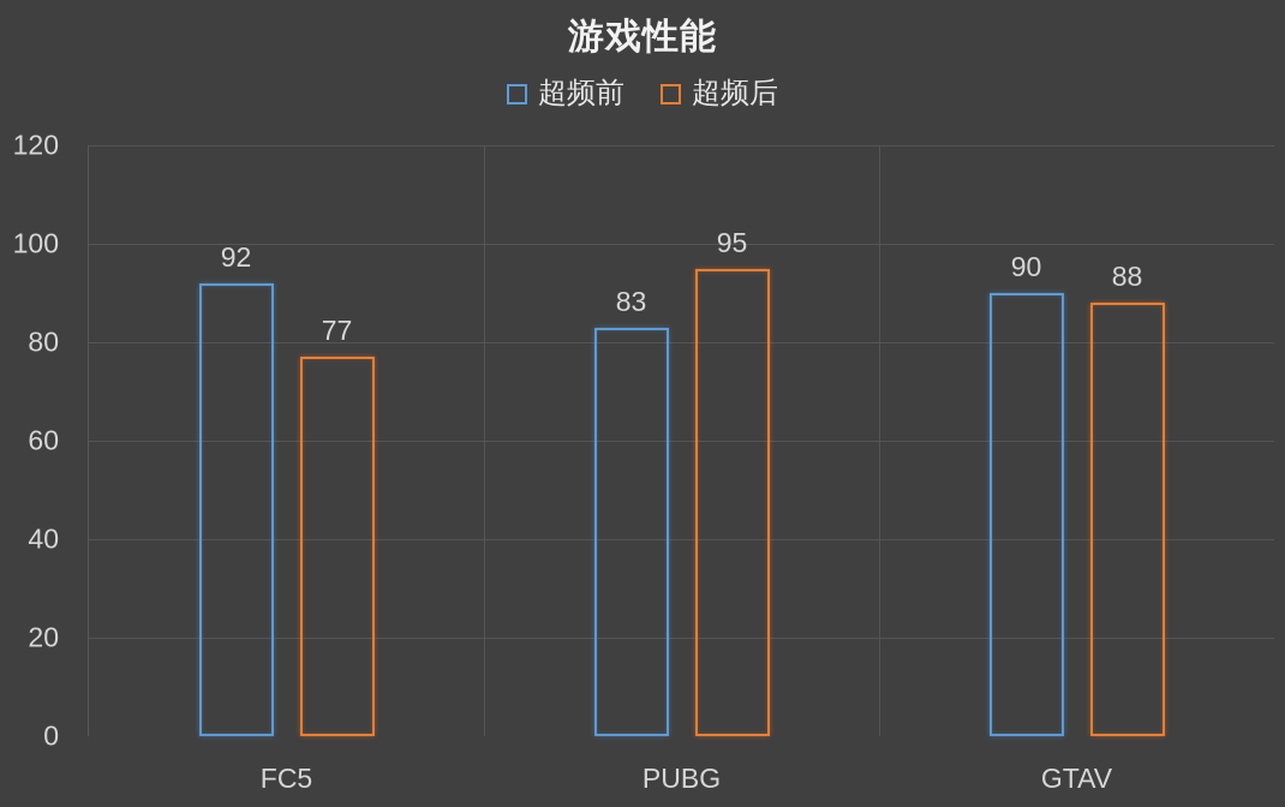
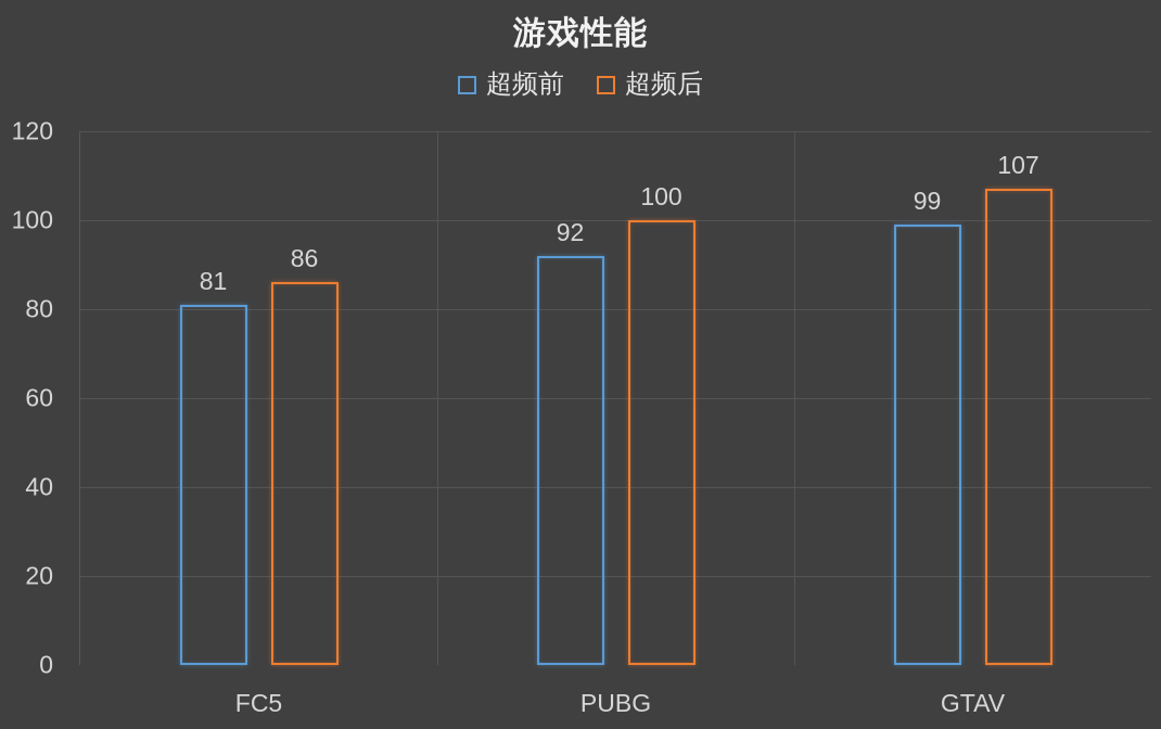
超频前/FC5: 92 -> 81
超频后/FC5: 77 -> 86
超频前/PUBG: 83 -> 92
超频后/PUBG: 95 -> 100
超频前/GTAV: 90 -> 99
超频后/GTAV: 88 -> 107
